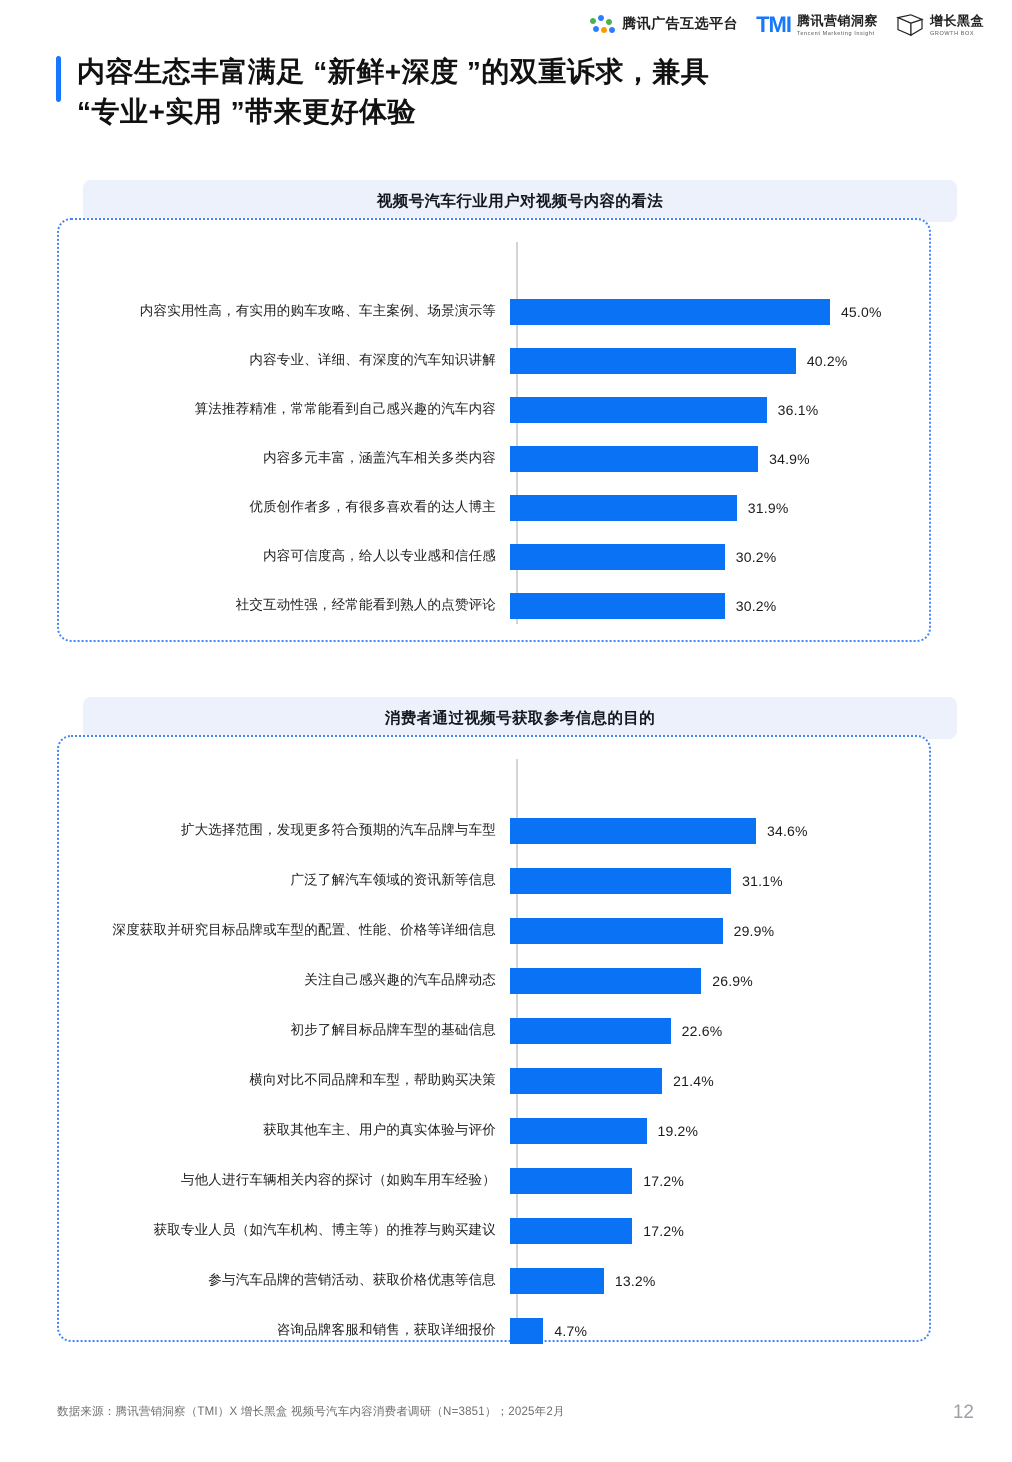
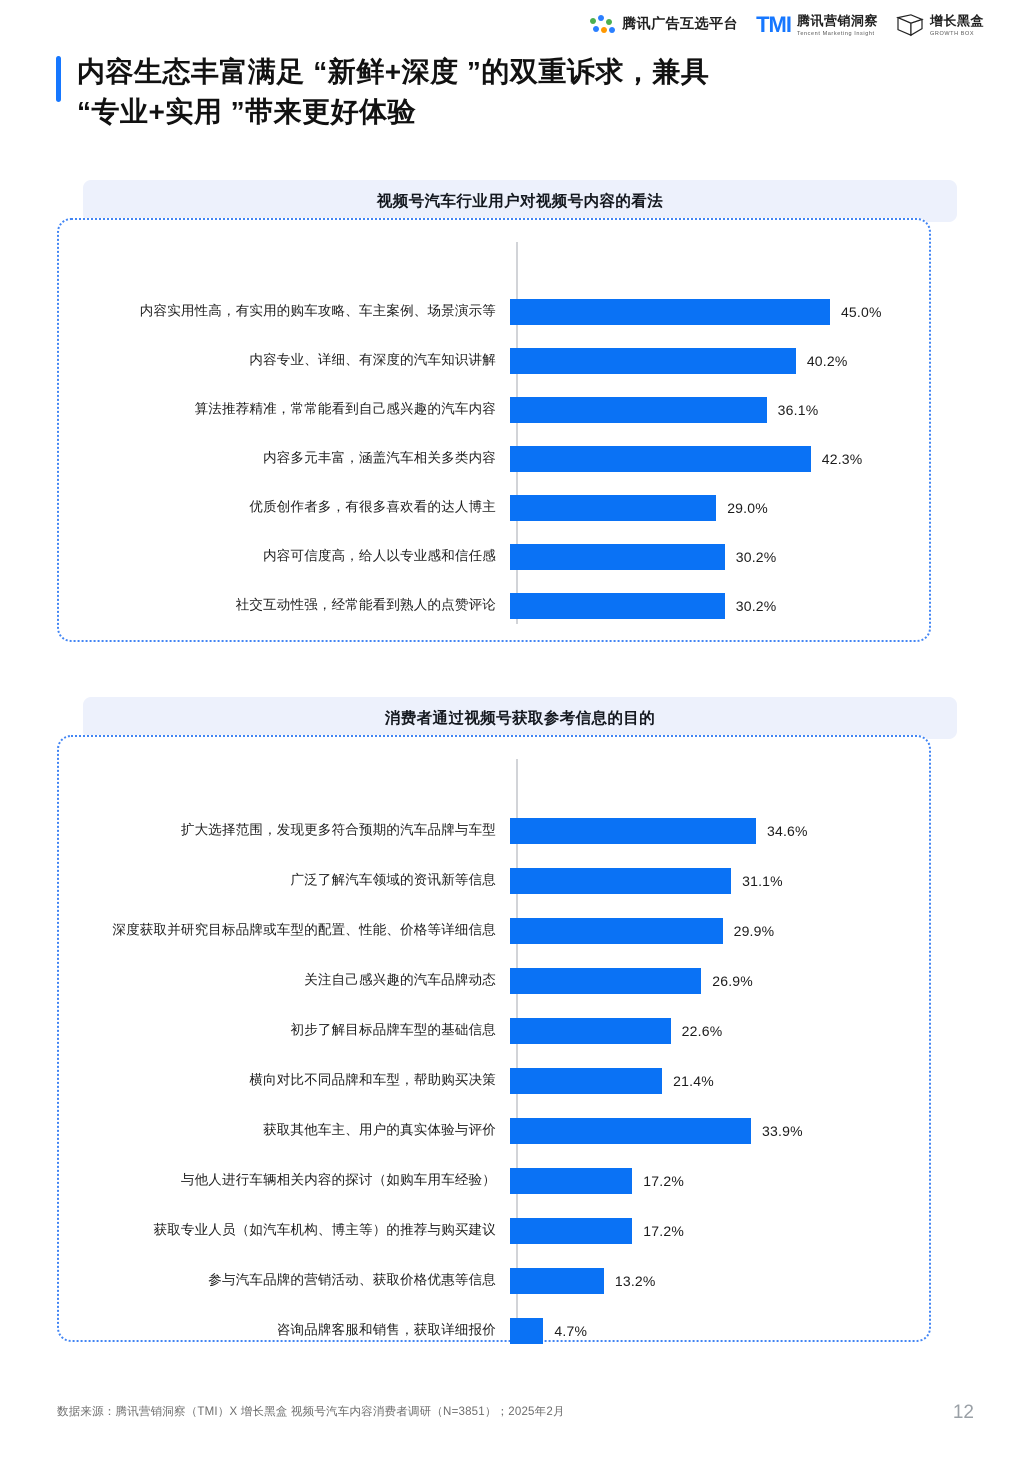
视频号汽车行业用户对视频号内容的看法/内容多元丰富，涵盖汽车相关多类内容: 34.9% -> 42.3%
视频号汽车行业用户对视频号内容的看法/优质创作者多，有很多喜欢看的达人博主: 31.9% -> 29.0%
消费者通过视频号获取参考信息的目的/获取其他车主、用户的真实体验与评价: 19.2% -> 33.9%
